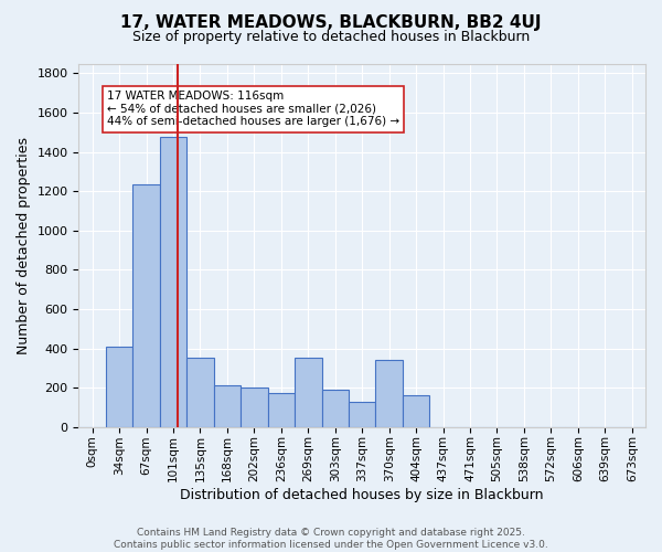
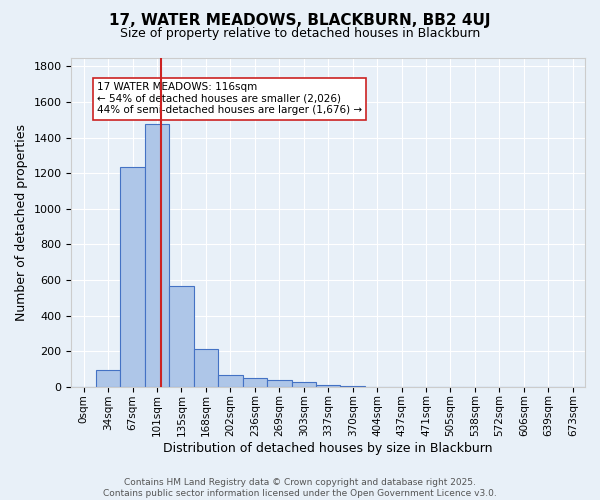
34sqm: 410 -> 90
135sqm: 350 -> 570
202sqm: 200 -> 60
236sqm: 170 -> 50
269sqm: 350 -> 40
303sqm: 190 -> 20
337sqm: 130 -> 10
370sqm: 340 -> 0
404sqm: 160 -> 0
